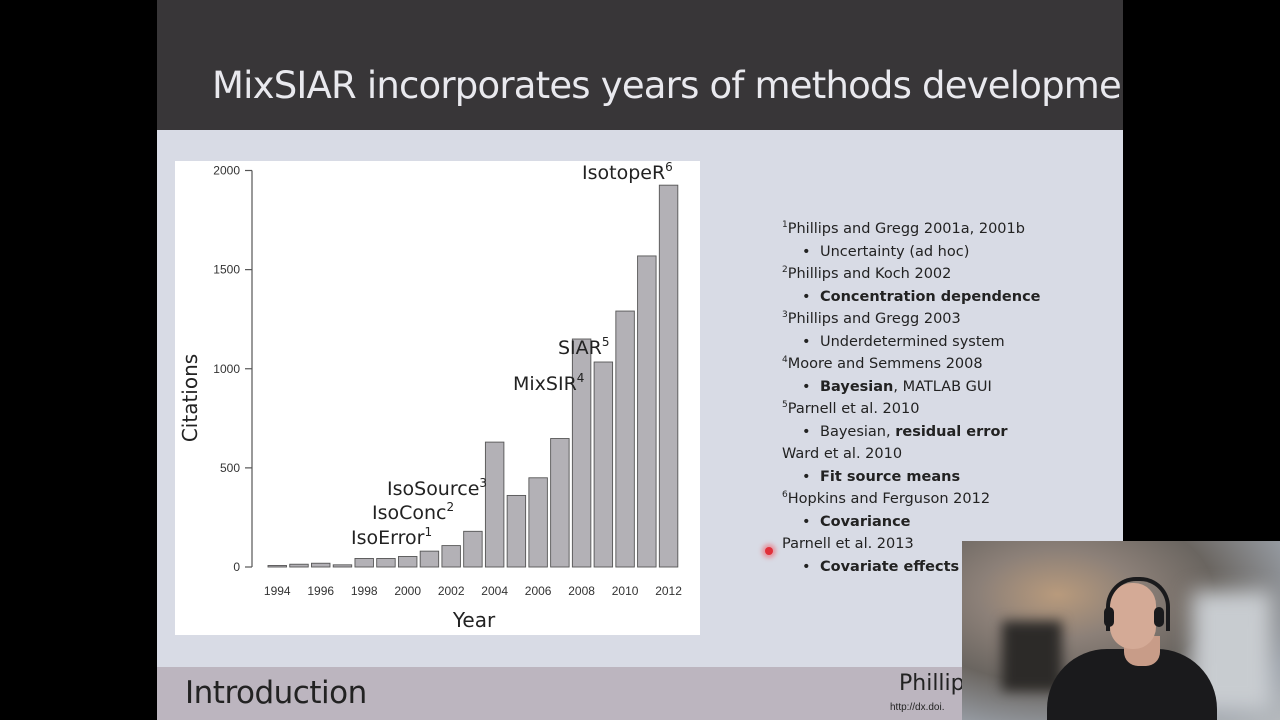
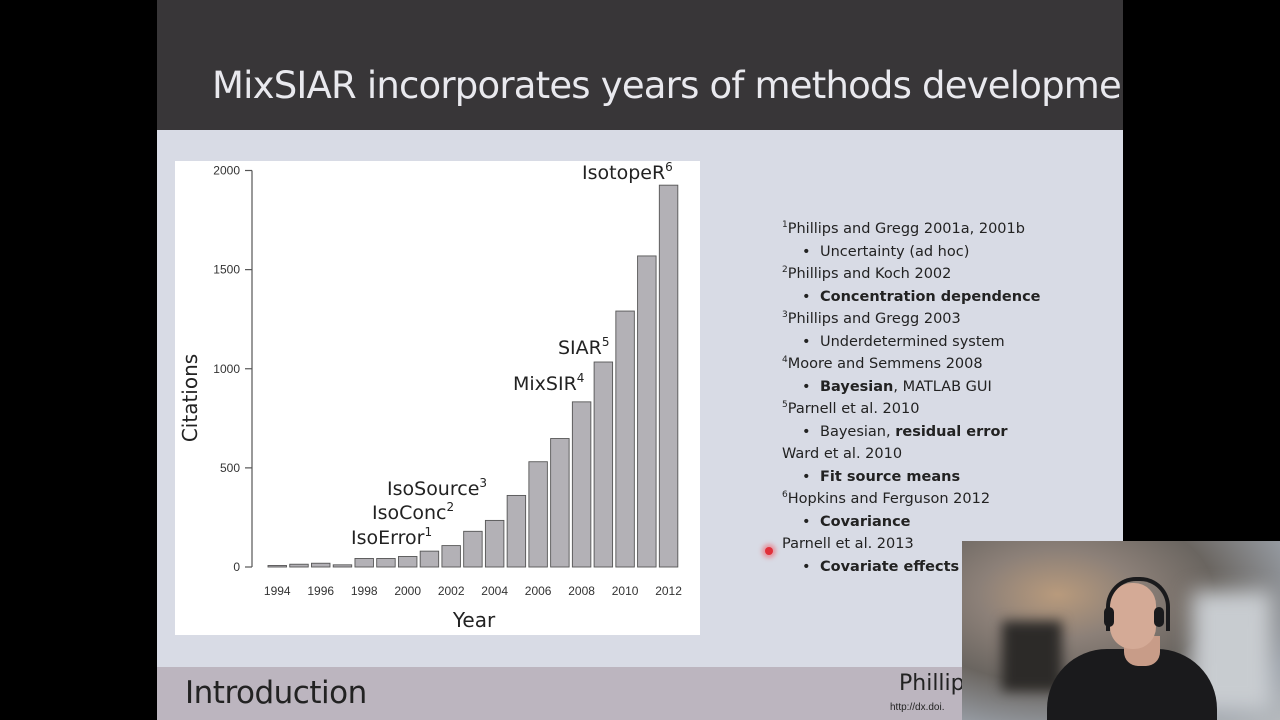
2004: 630 -> 240
2006: 450 -> 530
2008: 1150 -> 830
